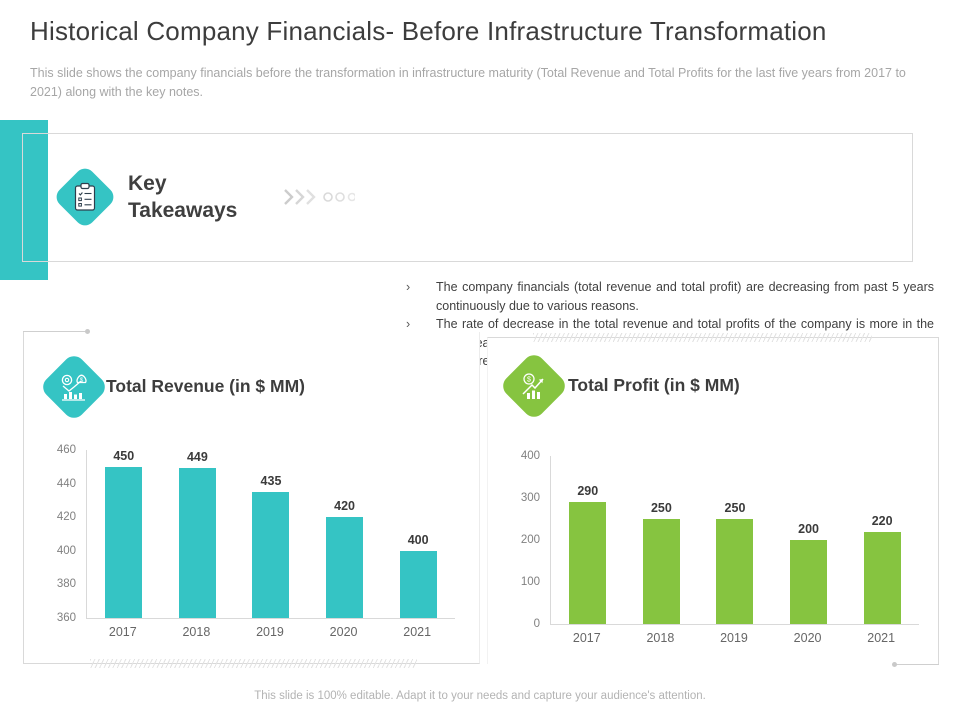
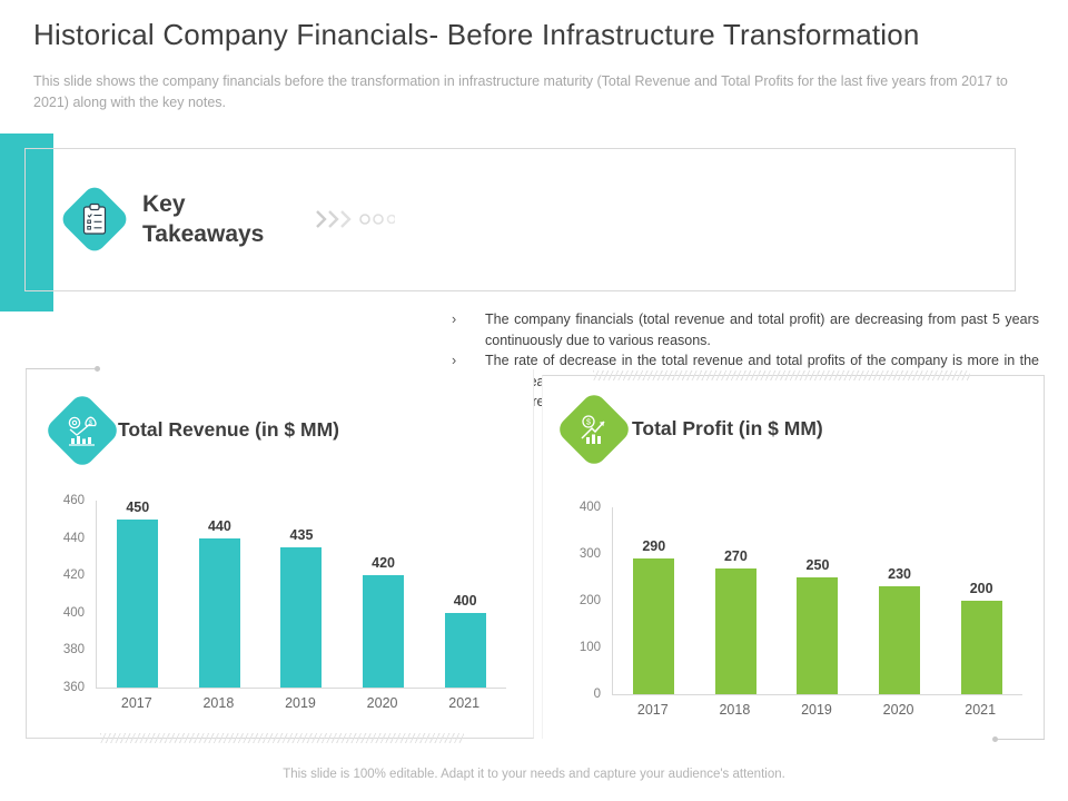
Total Revenue (in $ MM)/2018: 449 -> 440
Total Profit (in $ MM)/2018: 250 -> 270
Total Profit (in $ MM)/2020: 200 -> 230
Total Profit (in $ MM)/2021: 220 -> 200
